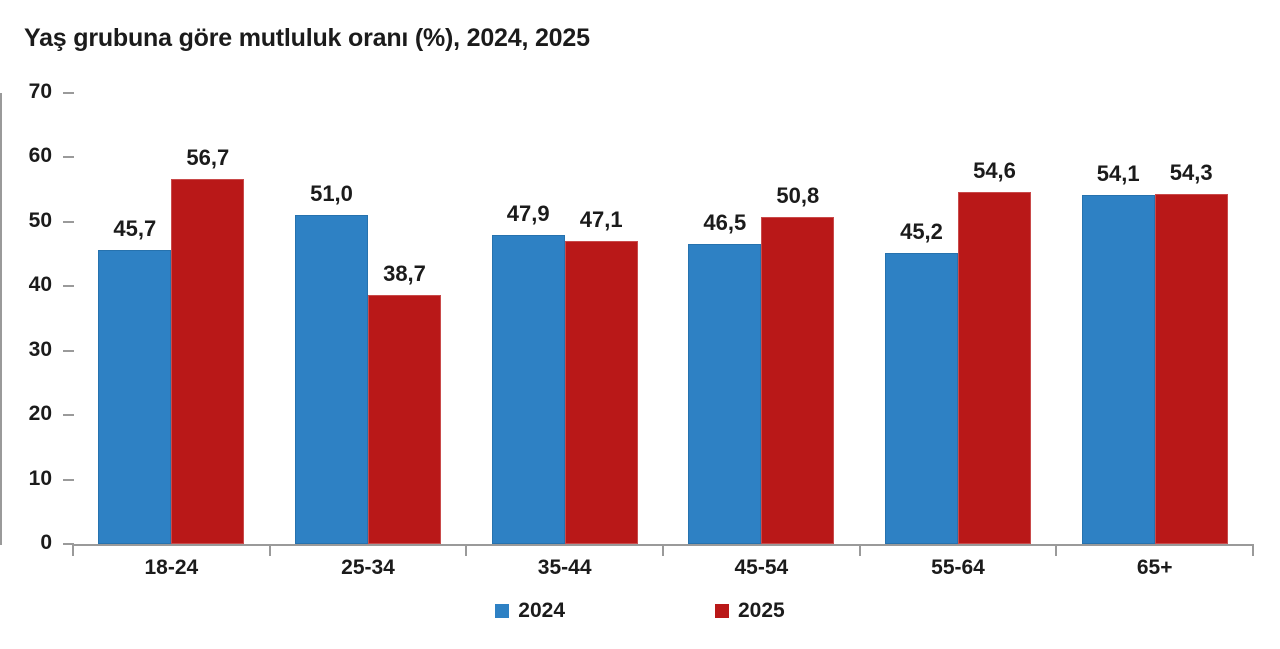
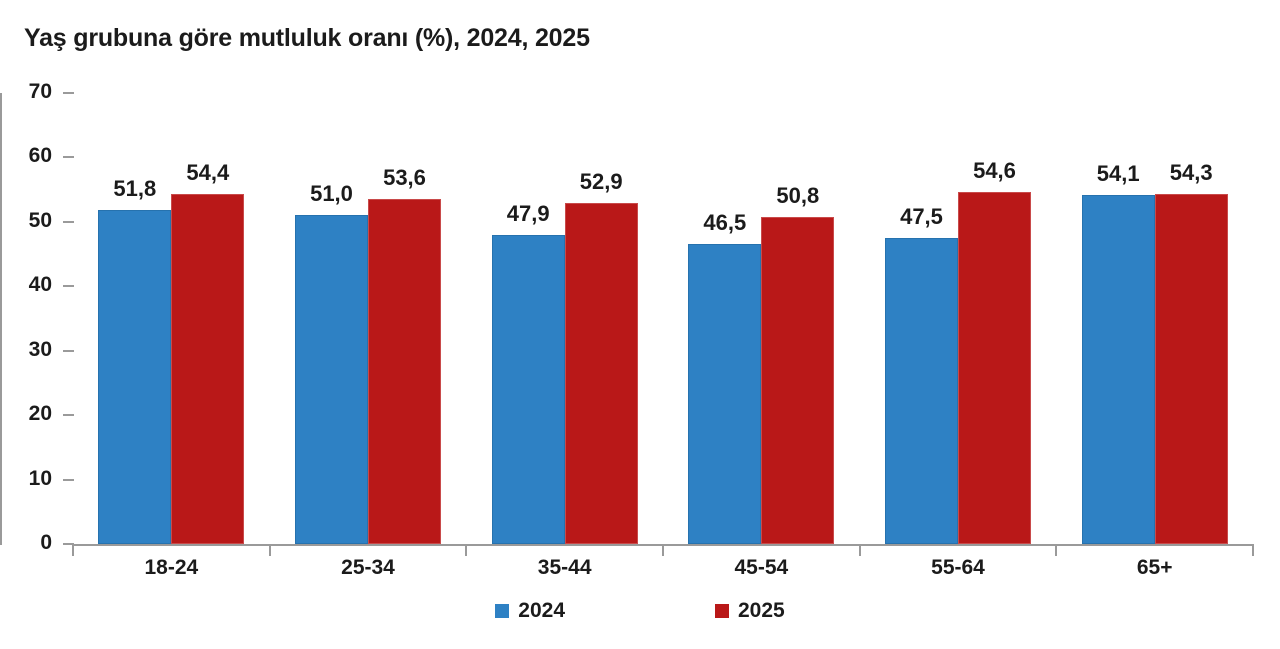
2024/18-24: 45,7 -> 51,8
2025/18-24: 56,7 -> 54,4
2025/25-34: 38,7 -> 53,6
2025/35-44: 47,1 -> 52,9
2024/55-64: 45,2 -> 47,5
